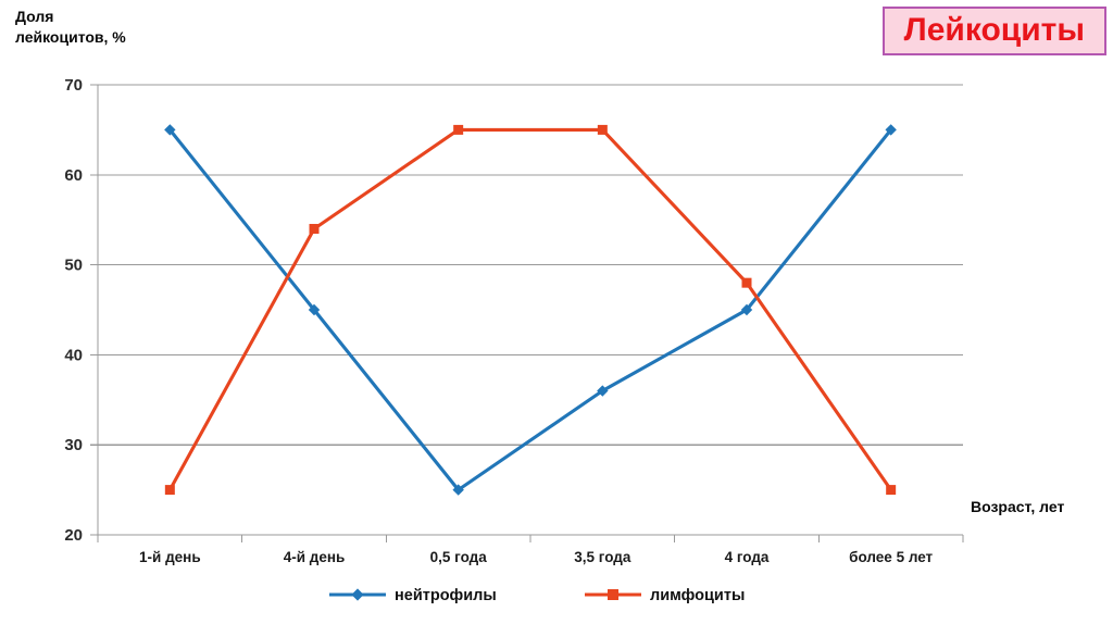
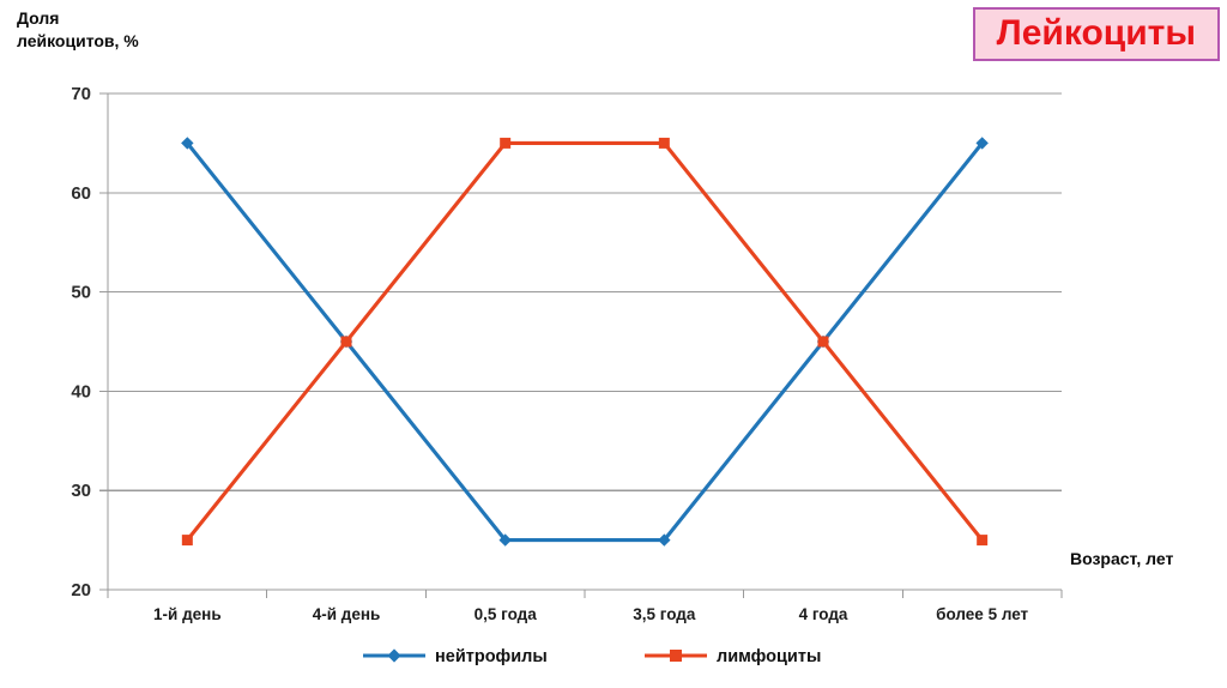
лимфоциты/4-й день: 54 -> 45
нейтрофилы/3,5 года: 36 -> 25
лимфоциты/4 года: 48 -> 45
